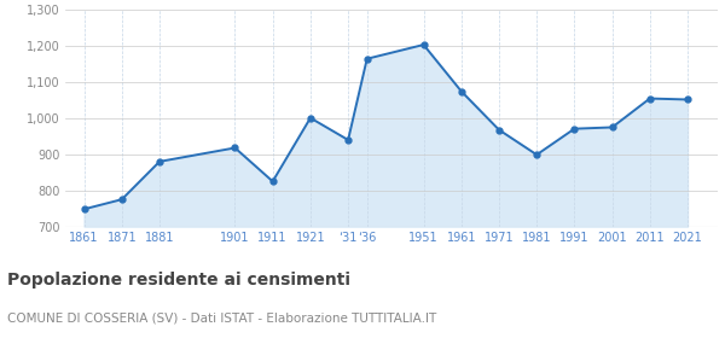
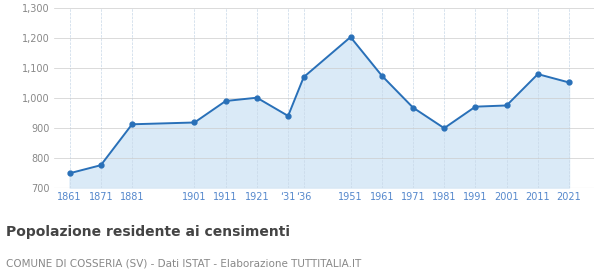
1881: 880 -> 912
1911: 825 -> 990
‘36: 1,165 -> 1,070
2011: 1,055 -> 1,080
